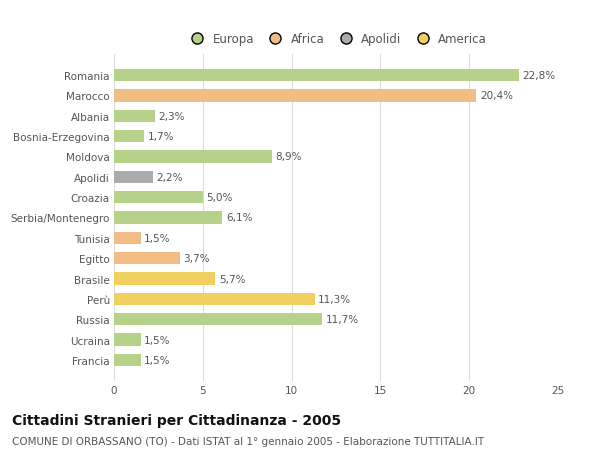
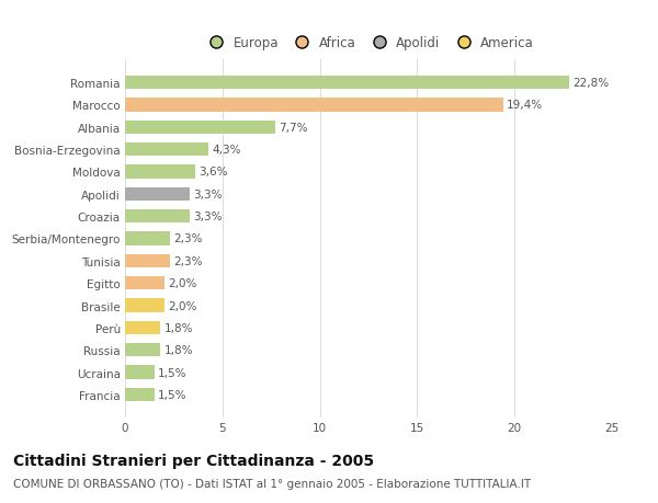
Marocco: 20,4% -> 19,4%
Albania: 2,3% -> 7,7%
Bosnia-Erzegovina: 1,7% -> 4,3%
Moldova: 8,9% -> 3,6%
Apolidi: 2,2% -> 3,3%
Croazia: 5,0% -> 3,3%
Serbia/Montenegro: 6,1% -> 2,3%
Tunisia: 1,5% -> 2,3%
Egitto: 3,7% -> 2,0%
Brasile: 5,7% -> 2,0%
Perù: 11,3% -> 1,8%
Russia: 11,7% -> 1,8%
